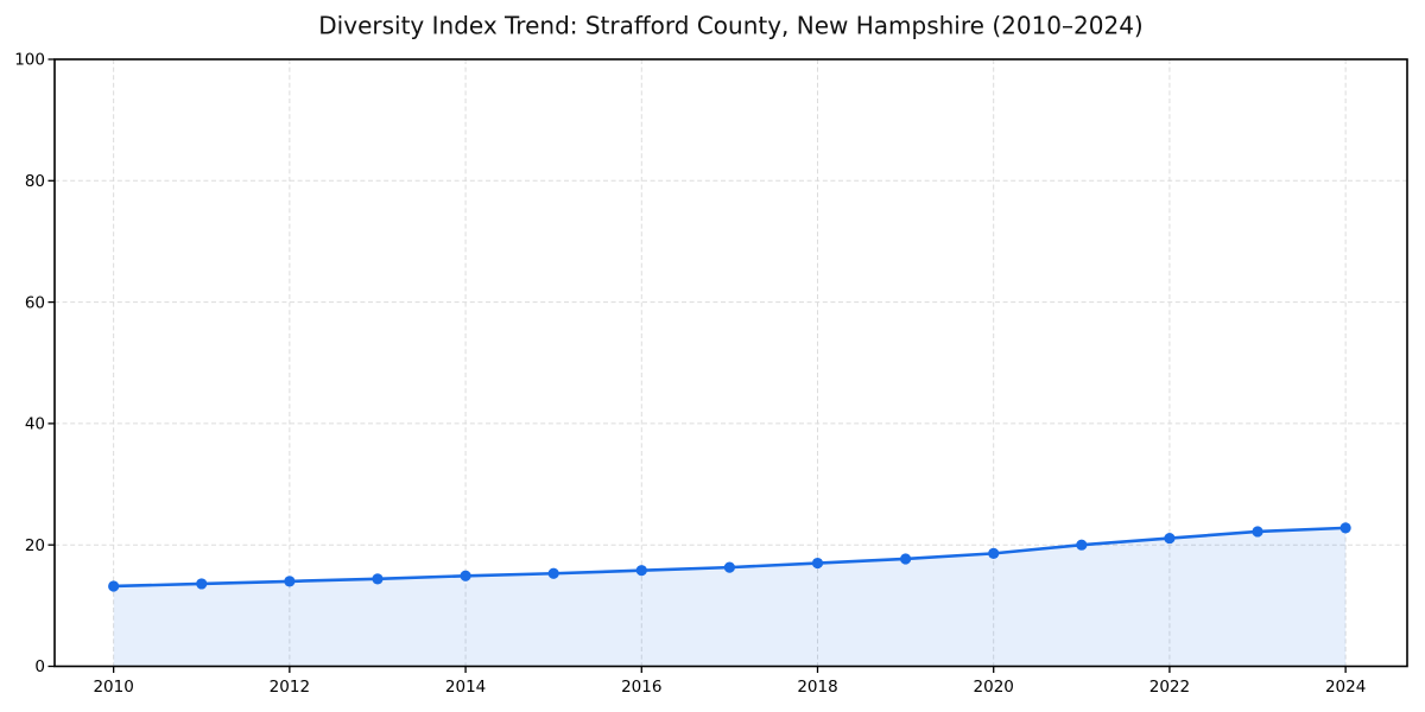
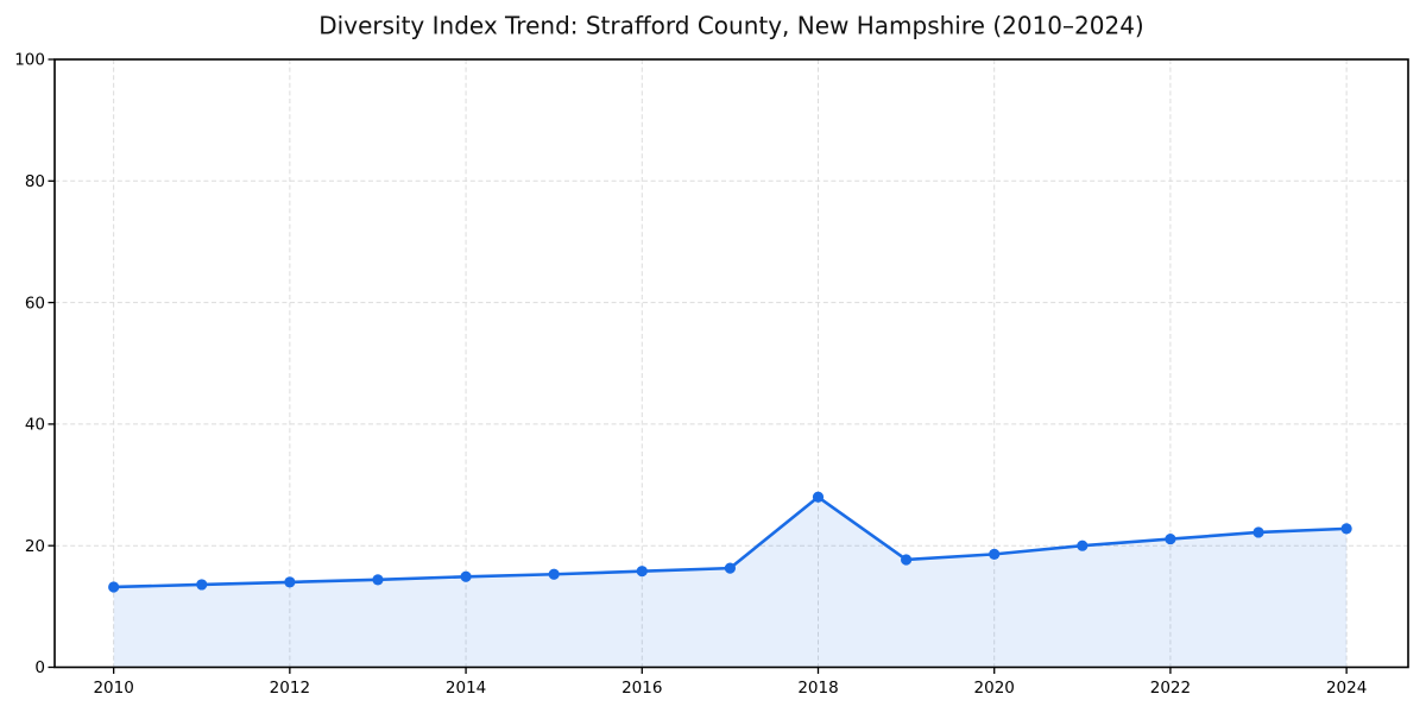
2018: 17 -> 28
